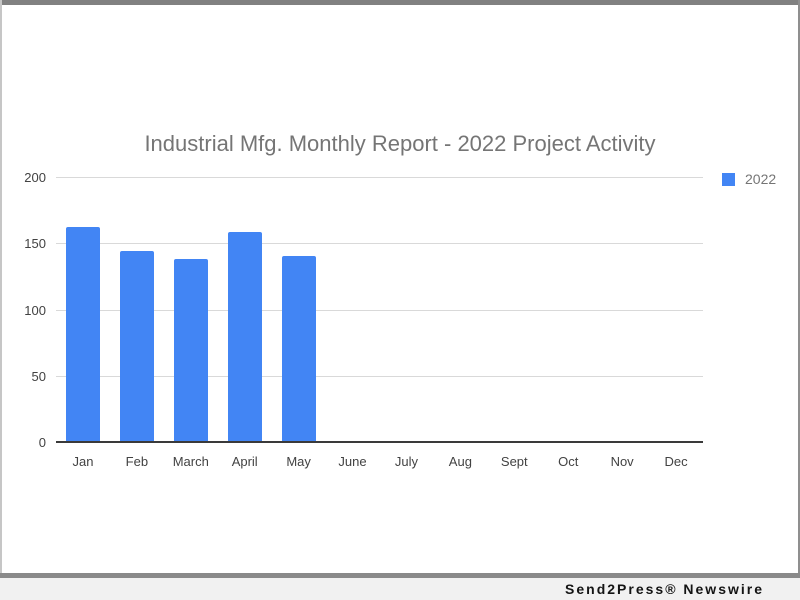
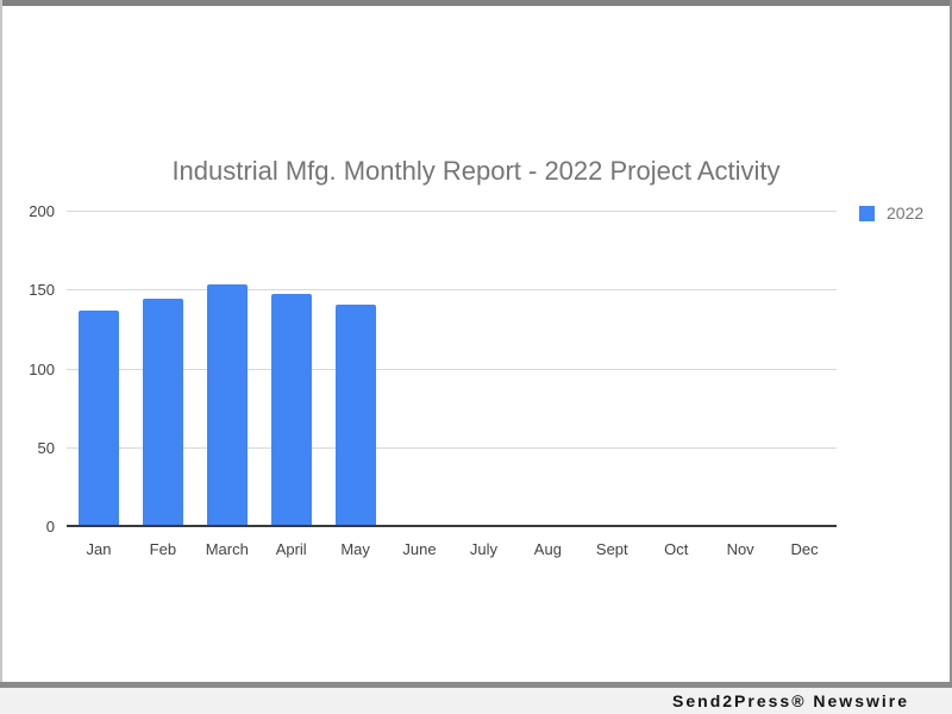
Jan: 163 -> 137
March: 139 -> 154
April: 159 -> 148
